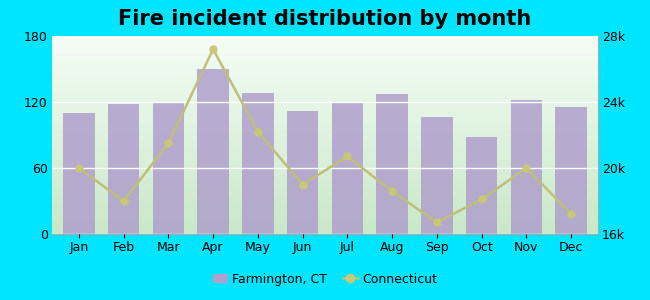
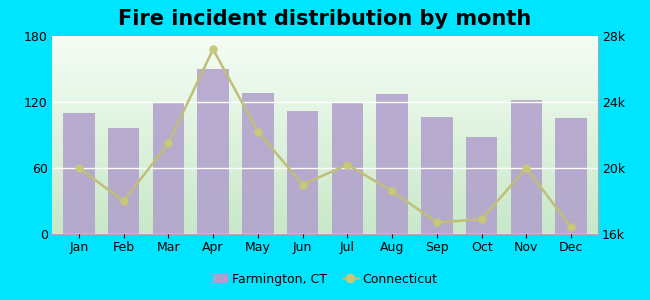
Farmington, CT/Feb: 118 -> 96
Connecticut/Jul: 20.7k -> 20.2k
Connecticut/Oct: 18.1k -> 16.9k
Farmington, CT/Dec: 115 -> 105
Connecticut/Dec: 17.2k -> 16.4k
